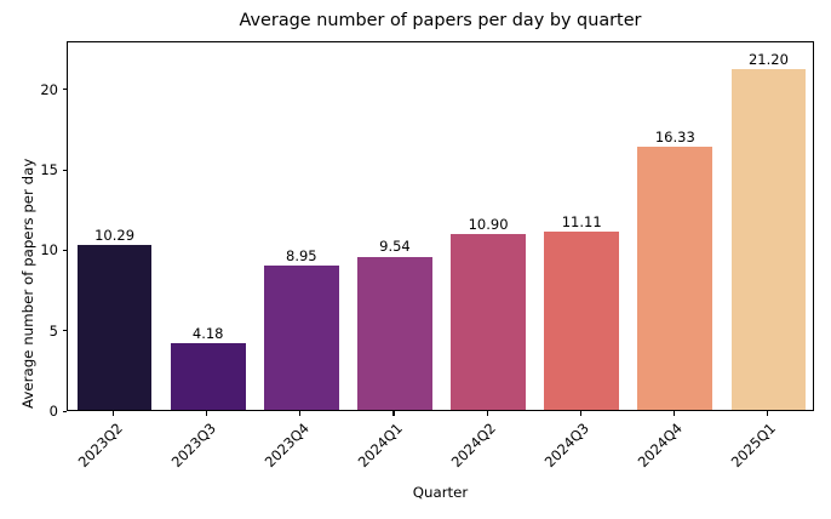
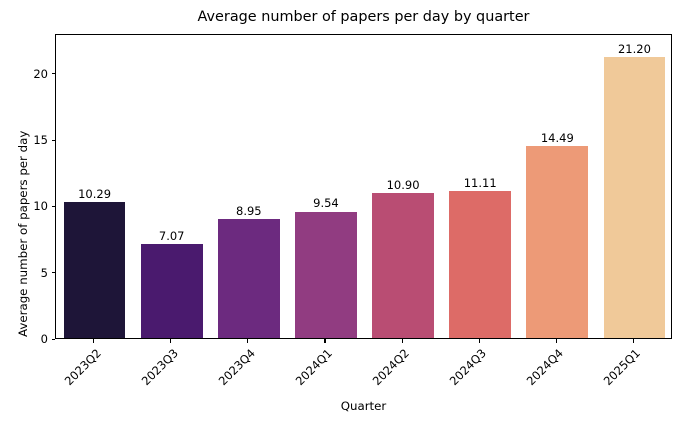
2023Q3: 4.18 -> 7.07
2024Q4: 16.33 -> 14.49
